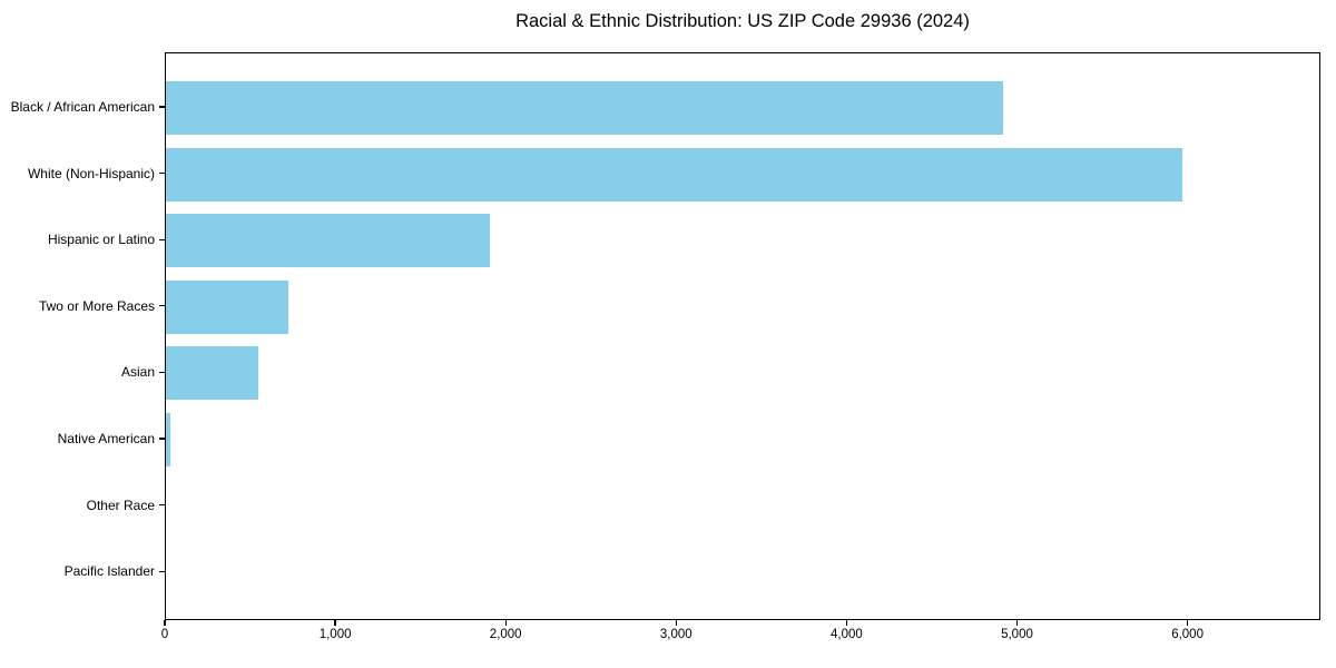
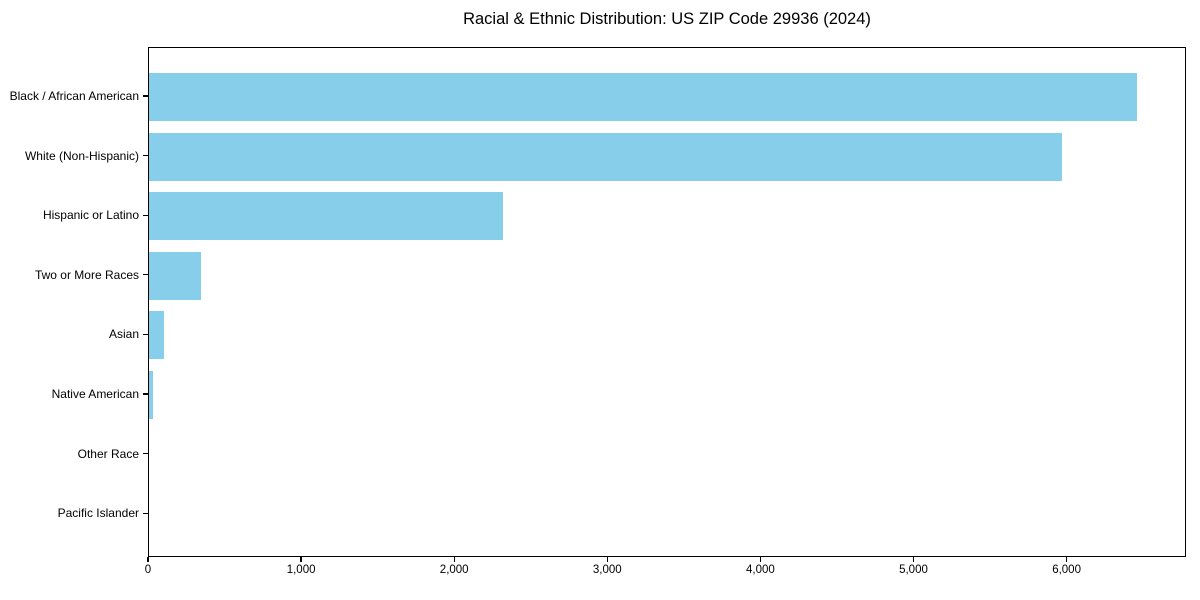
Black / African American: 4910 -> 6450
Hispanic or Latino: 1900 -> 2310
Two or More Races: 720 -> 340
Asian: 540 -> 100
